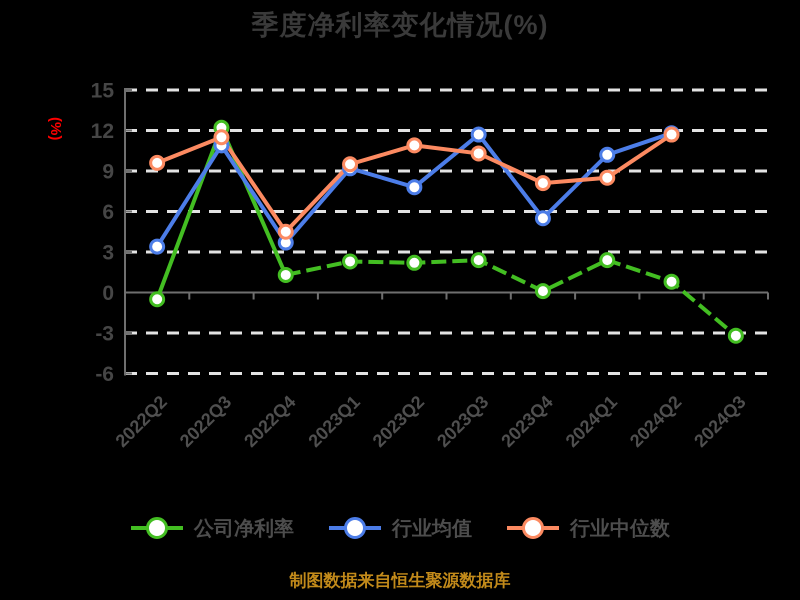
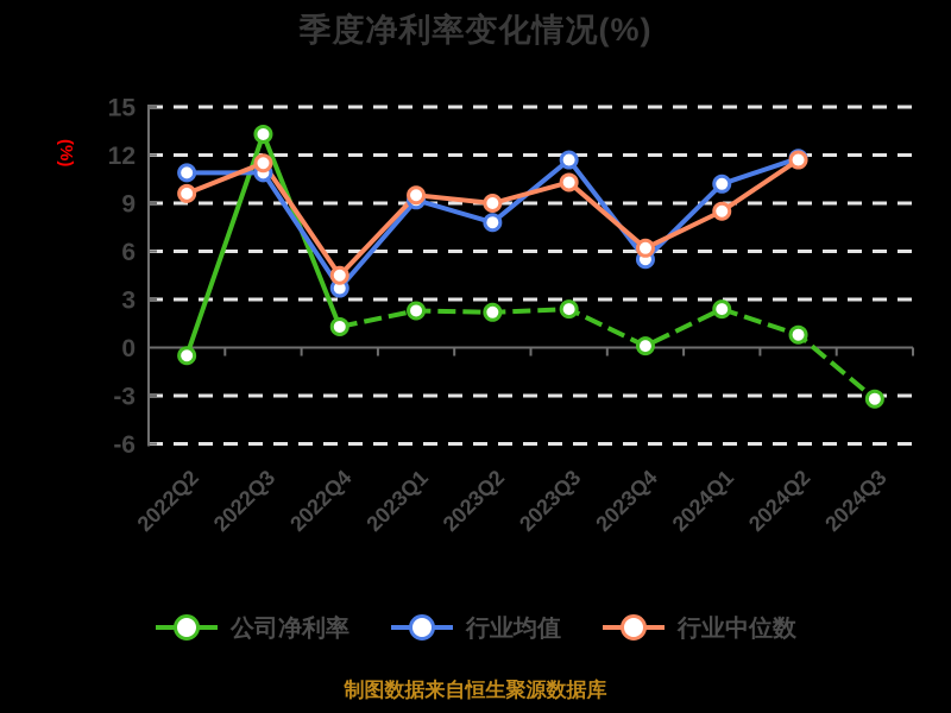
行业均值/2022Q2: 3.4 -> 10.9
公司净利率/2022Q3: 12.2 -> 13.3
行业中位数/2023Q2: 10.9 -> 9.0
行业中位数/2023Q4: 8.1 -> 6.2
